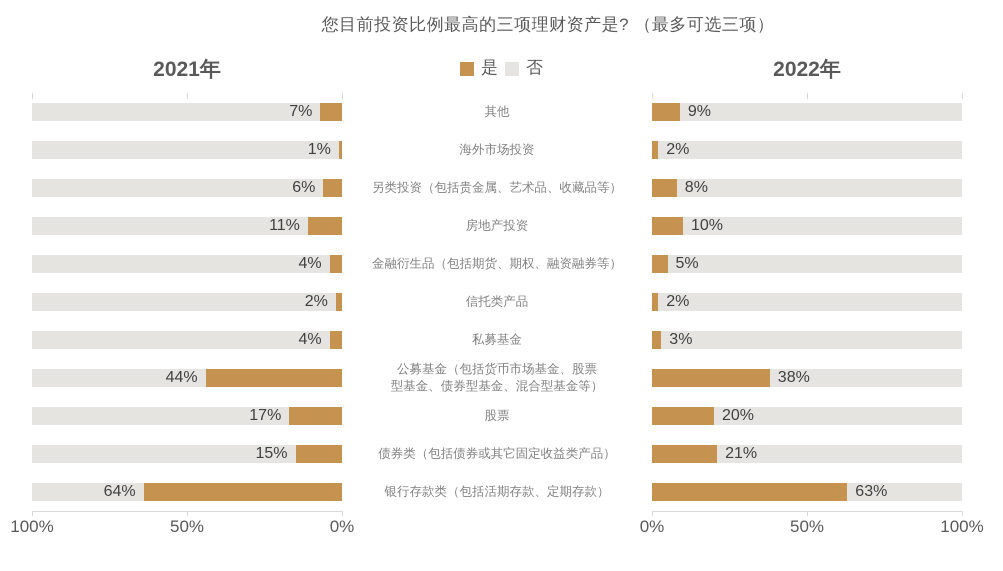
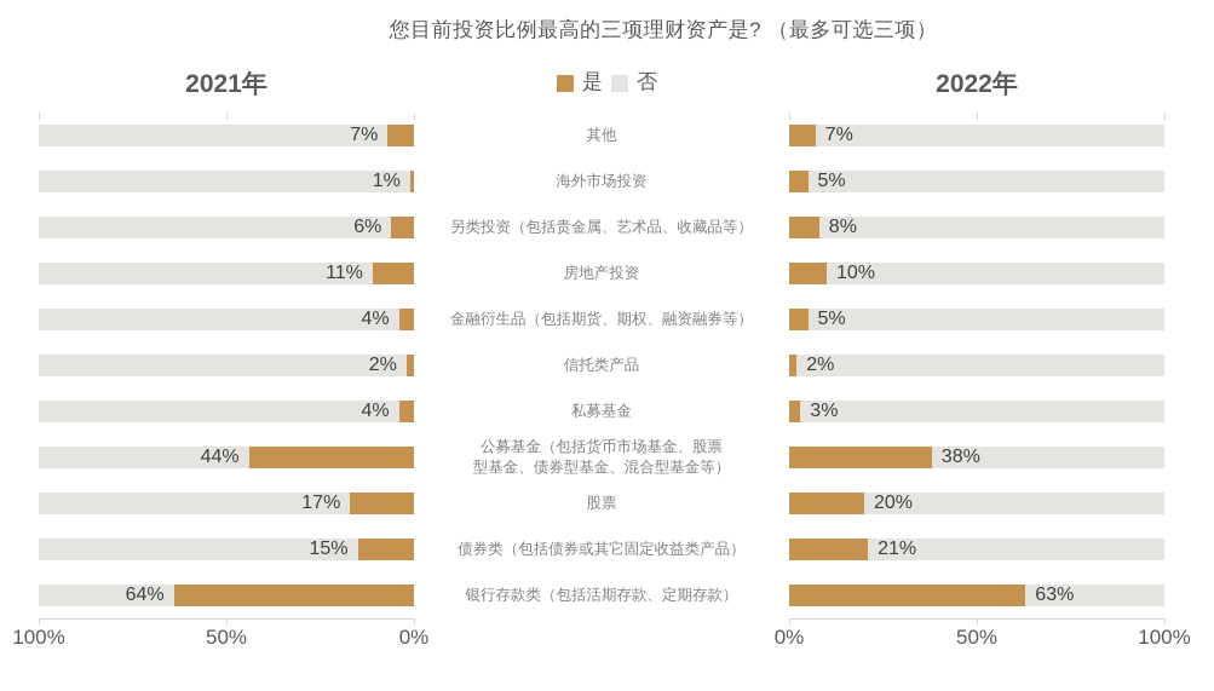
2022年/其他: 9% -> 7%
2022年/海外市场投资: 2% -> 5%
